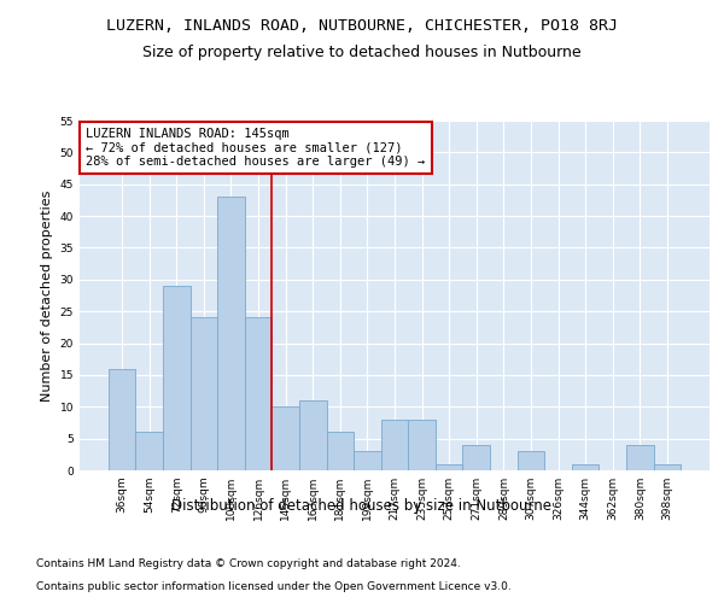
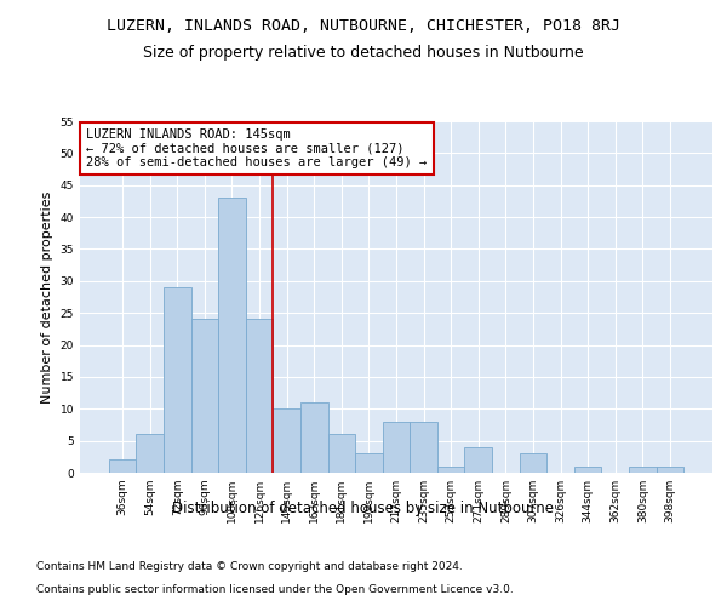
36sqm: 16 -> 2
380sqm: 4 -> 1
